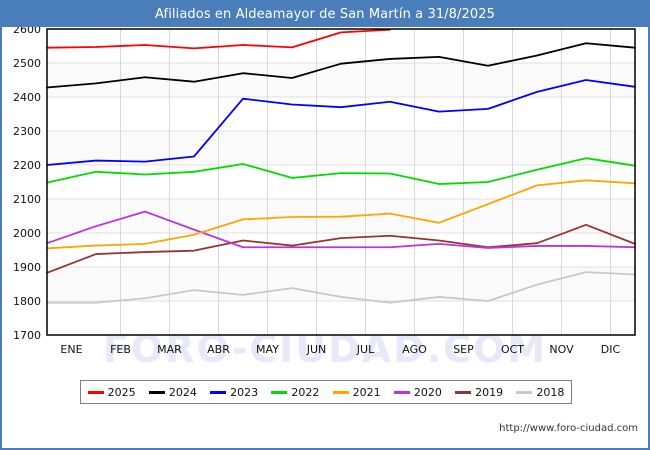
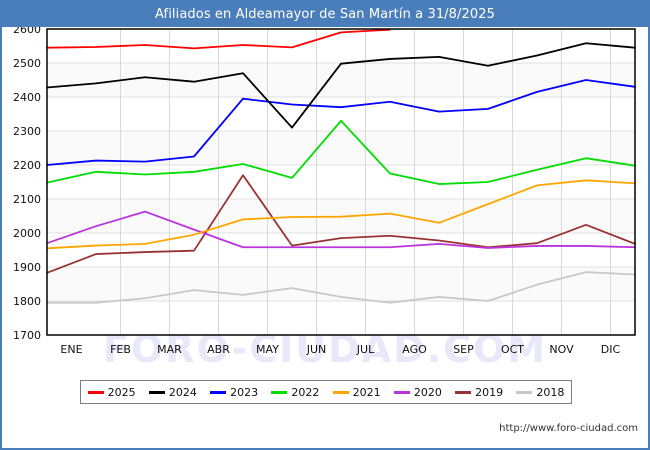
2019/ABR: 1980 -> 2170
2024/MAY: 2460 -> 2310
2022/JUN: 2180 -> 2330
